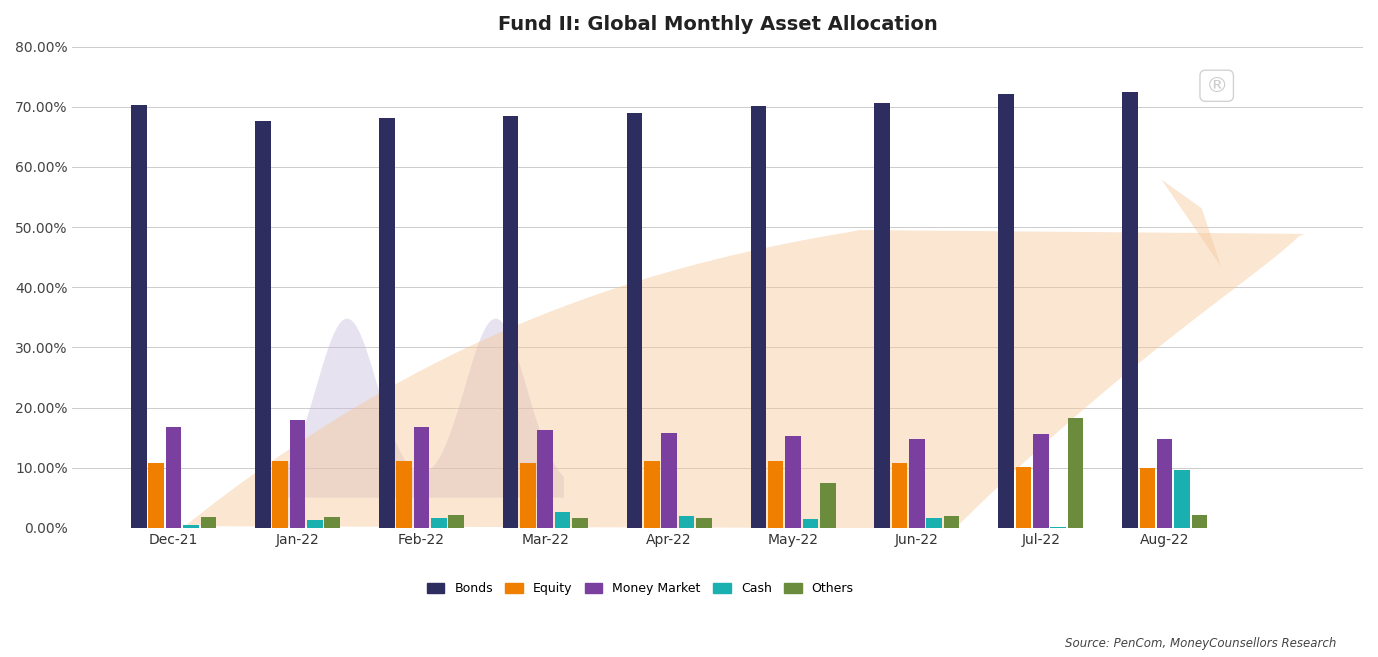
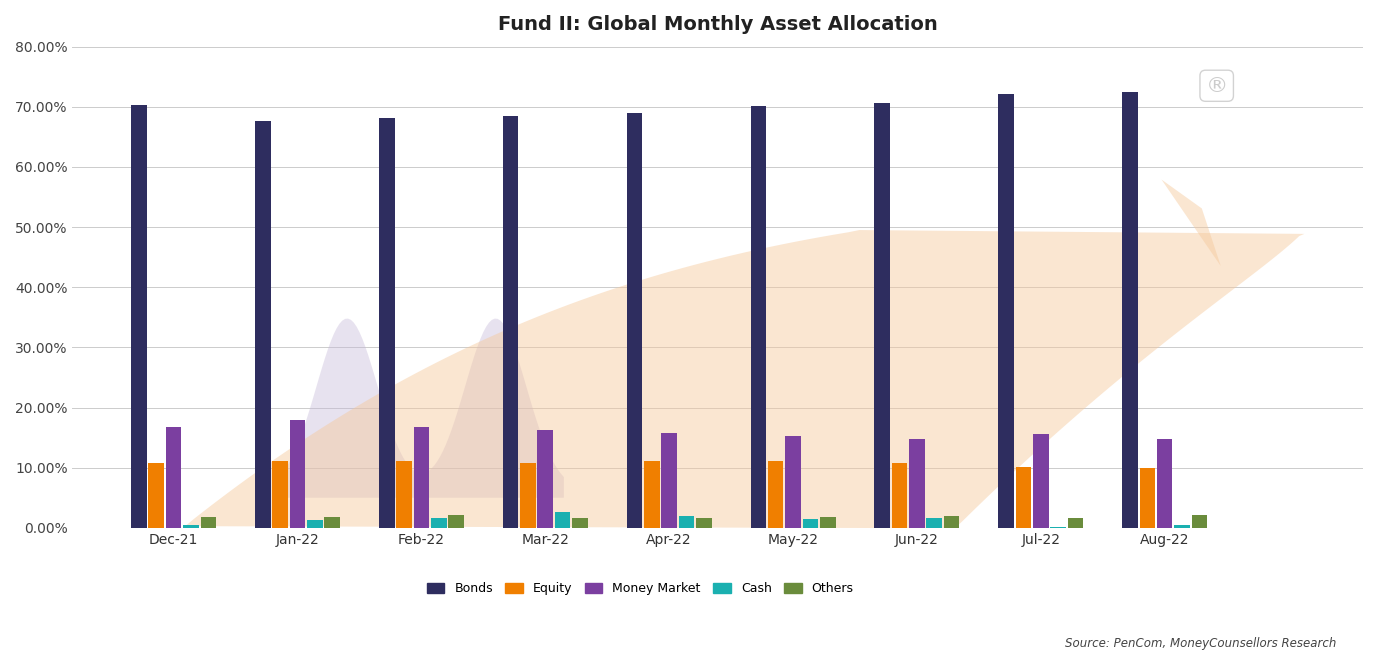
Others/May-22: 7.4% -> 1.8%
Others/Jul-22: 18.2% -> 1.7%
Cash/Aug-22: 9.6% -> 0.5%
